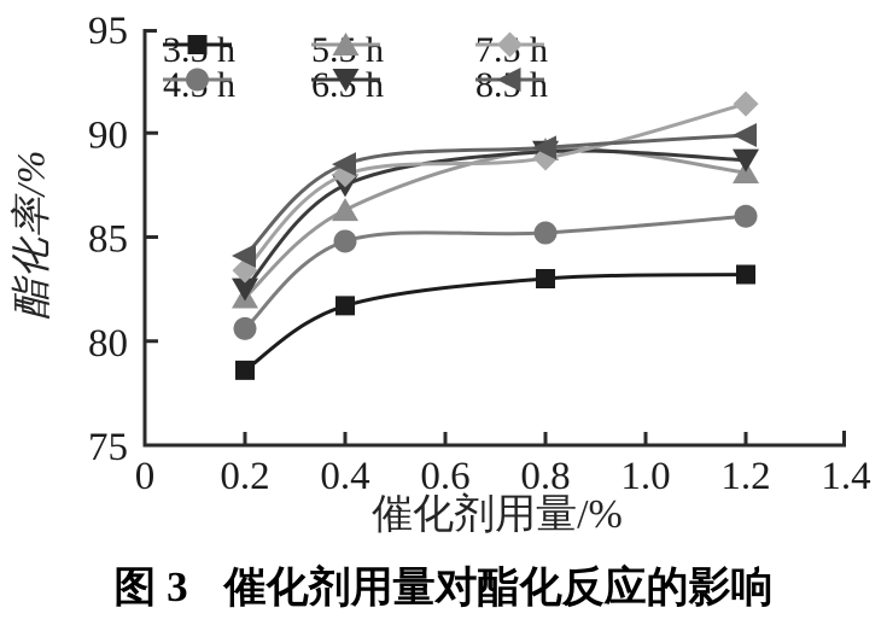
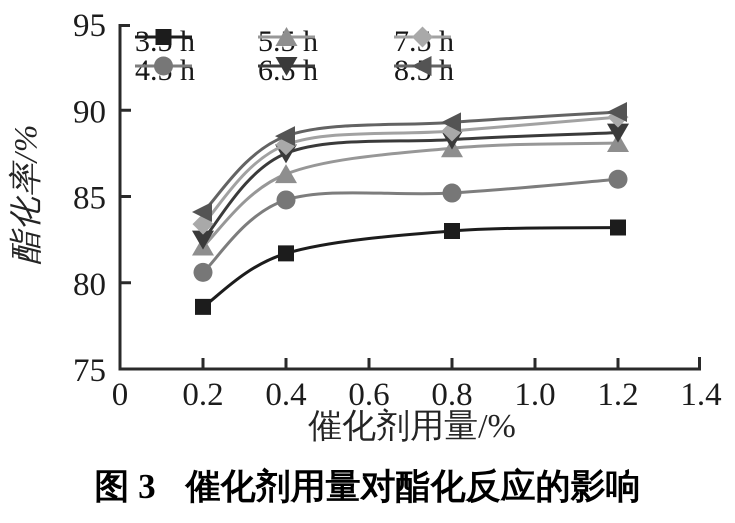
5.5 h/0.8: 89.2 -> 87.8
6.5 h/0.8: 89.1 -> 88.3
7.5 h/1.2: 91.4 -> 89.6
